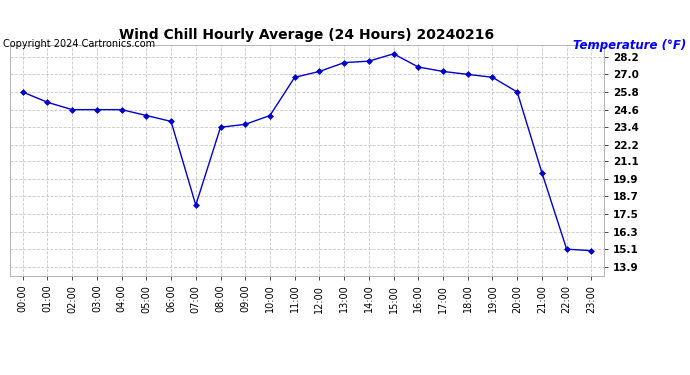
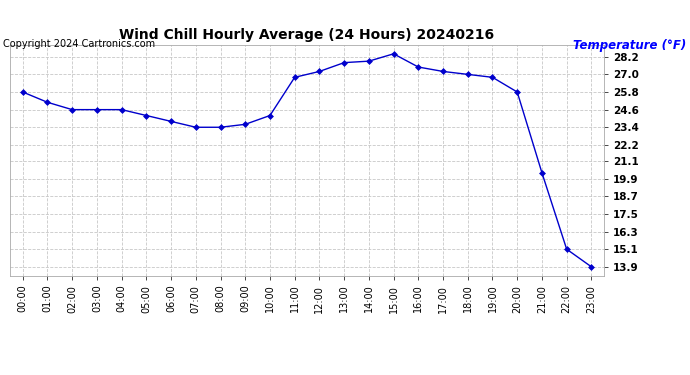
07:00: 18.1 -> 23.4
23:00: 15.0 -> 13.9
